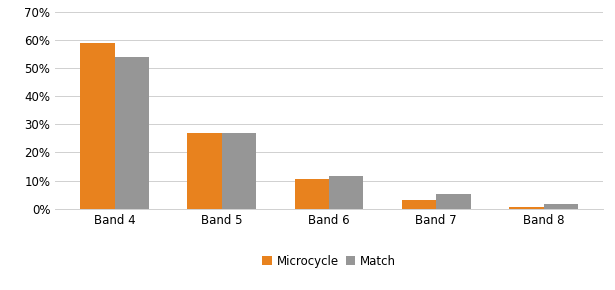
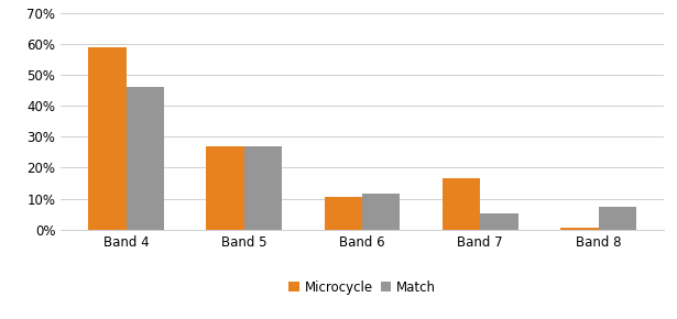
Match/Band 4: 54.0% -> 46.0%
Microcycle/Band 7: 3.3% -> 16.5%
Match/Band 8: 1.8% -> 7.5%
